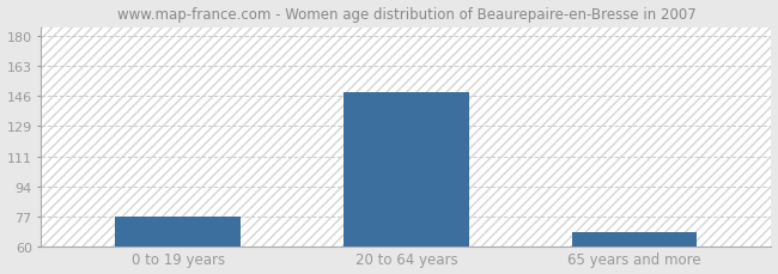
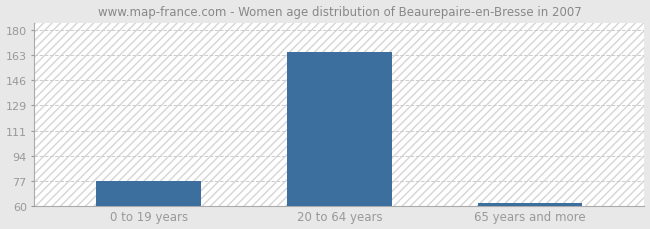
20 to 64 years: 148 -> 165
65 years and more: 68 -> 62
